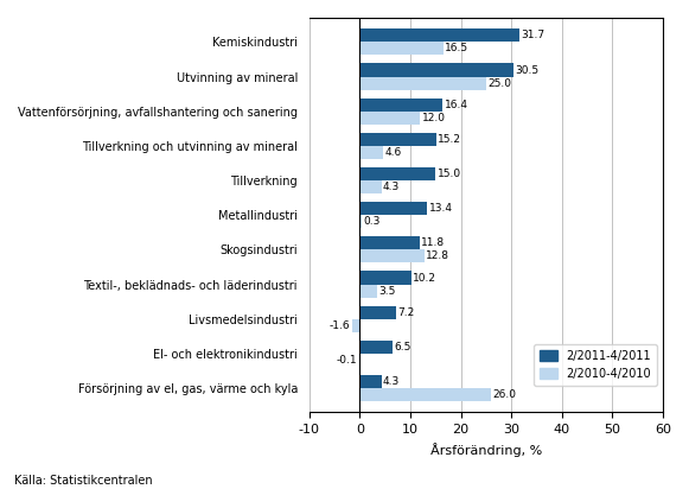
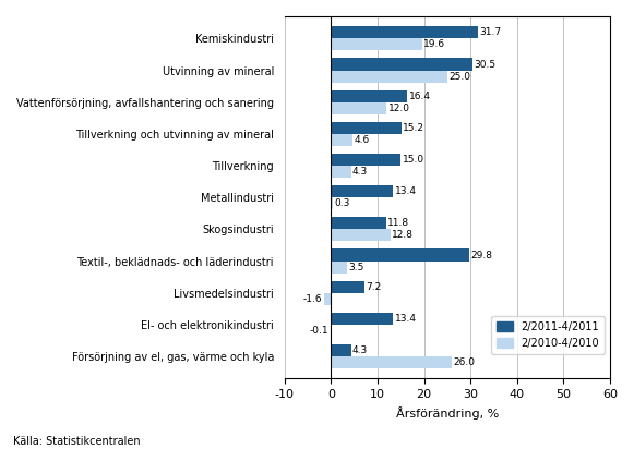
2/2010-4/2010/Kemiskindustri: 16.5 -> 19.6
2/2011-4/2011/Textil-, beklädnads- och läderindustri: 10.2 -> 29.8
2/2011-4/2011/El- och elektronikindustri: 6.5 -> 13.4
